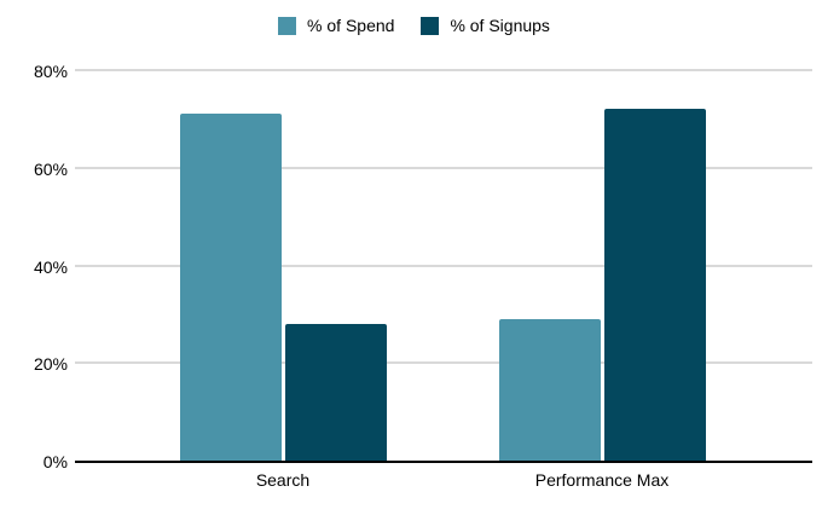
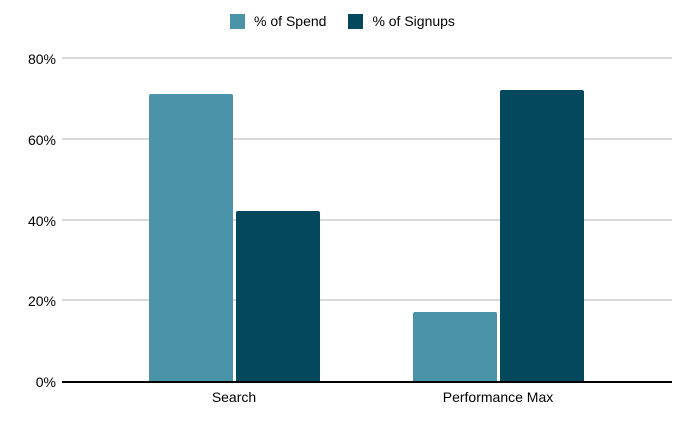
% of Signups/Search: 28% -> 42%
% of Spend/Performance Max: 29% -> 17%
